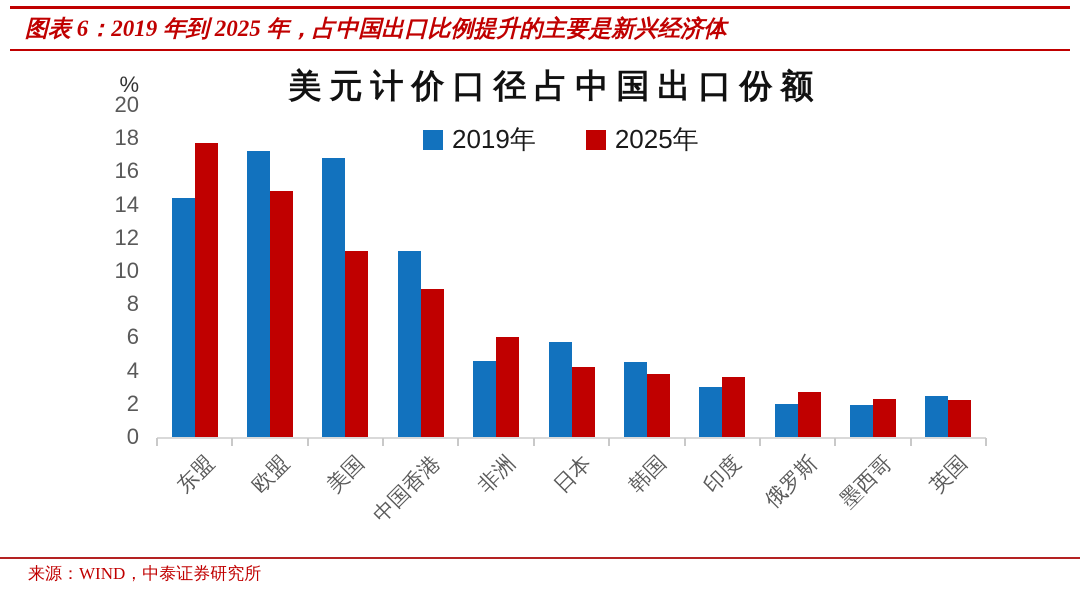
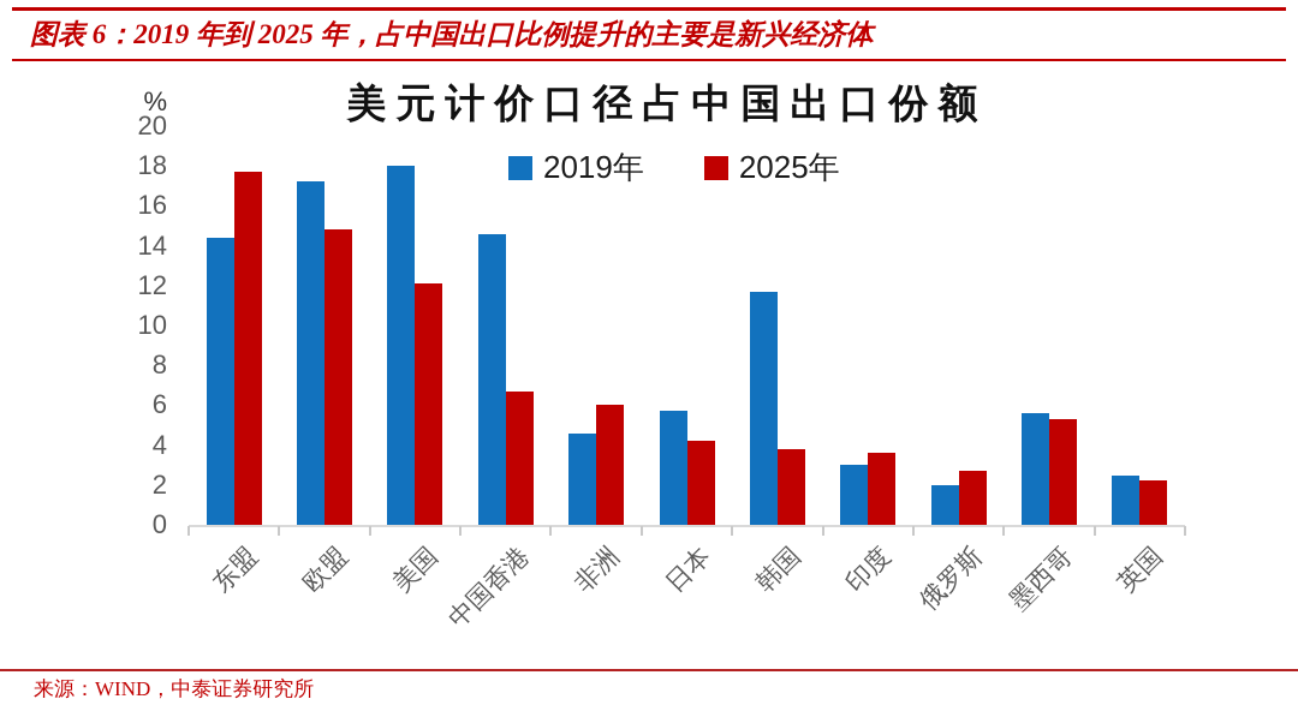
2019年/美国: 16.8 -> 18.0
2025年/美国: 11.2 -> 12.1
2019年/中国香港: 11.2 -> 14.6
2025年/中国香港: 8.9 -> 6.7
2019年/韩国: 4.5 -> 11.7
2019年/墨西哥: 1.9 -> 5.6
2025年/墨西哥: 2.3 -> 5.3
